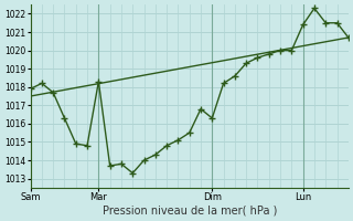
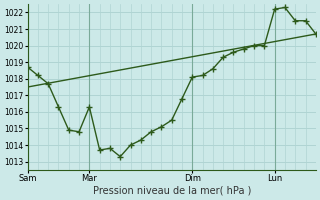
Sam: 1017.9 -> 1018.7
Mar: 1018.3 -> 1016.3
Dim: 1016.3 -> 1018.1
Lun: 1021.4 -> 1022.2
